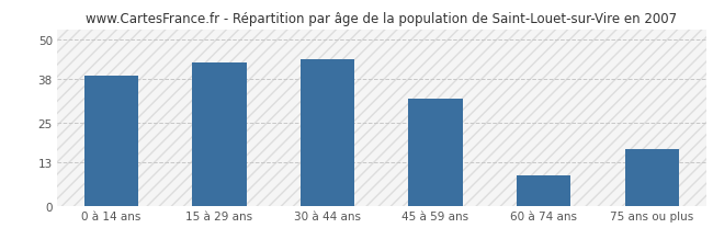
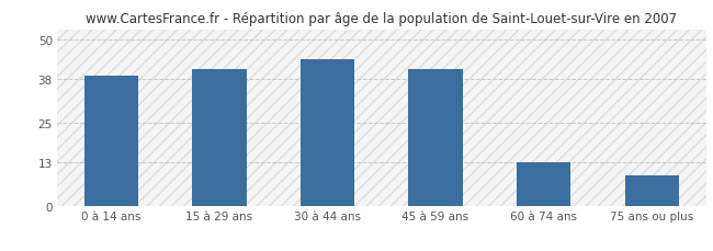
15 à 29 ans: 43 -> 41
45 à 59 ans: 32 -> 41
60 à 74 ans: 9 -> 13
75 ans ou plus: 17 -> 9
